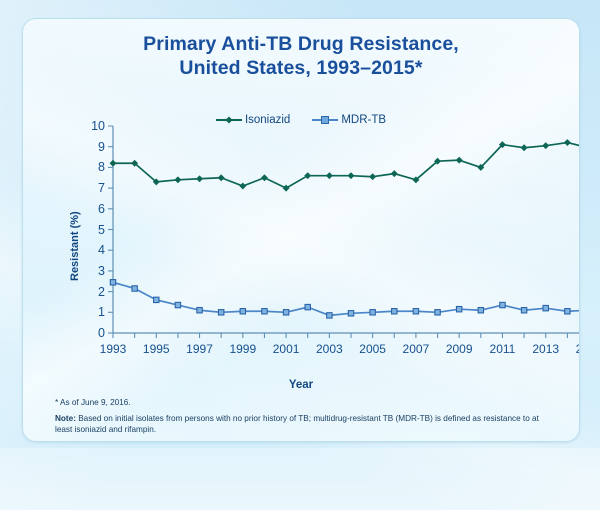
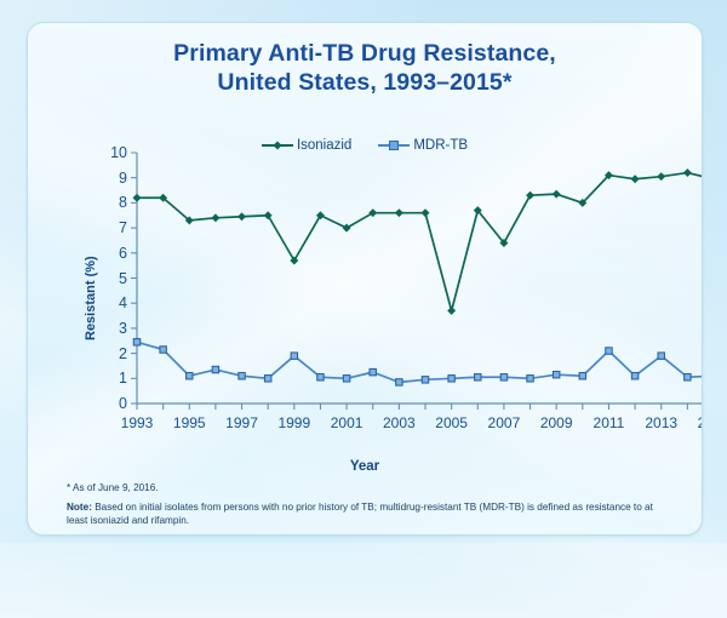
MDR-TB/1995: 1.6 -> 1.1
Isoniazid/1999: 7.1 -> 5.7
MDR-TB/1999: 1.1 -> 1.9
Isoniazid/2005: 7.5 -> 3.7
Isoniazid/2007: 7.4 -> 6.4
MDR-TB/2011: 1.4 -> 2.1
MDR-TB/2013: 1.2 -> 1.9
